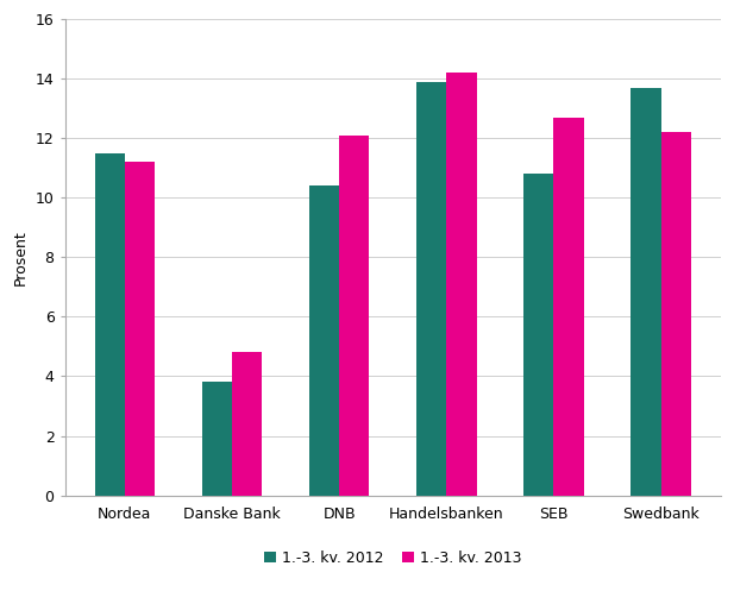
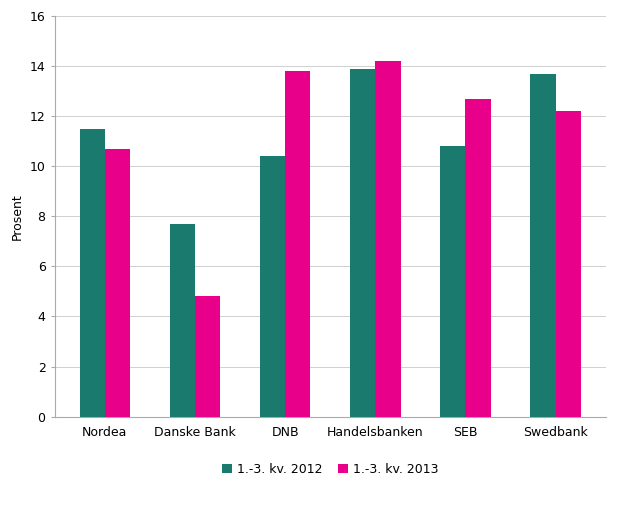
1.-3. kv. 2013/Nordea: 11.2 -> 10.7
1.-3. kv. 2012/Danske Bank: 3.8 -> 7.7
1.-3. kv. 2013/DNB: 12.1 -> 13.8
